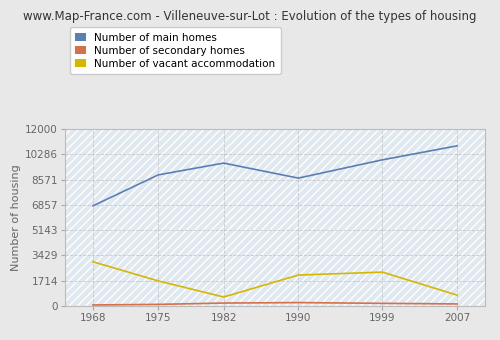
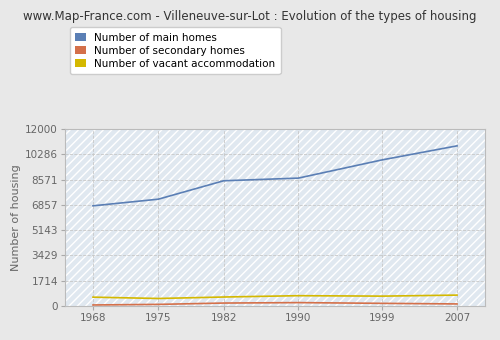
Number of vacant accommodation/1968: 3000 -> 600
Number of main homes/1975: 8900 -> 7200
Number of vacant accommodation/1975: 1700 -> 500
Number of main homes/1982: 9700 -> 8500
Number of vacant accommodation/1990: 2100 -> 700
Number of vacant accommodation/1999: 2300 -> 700
